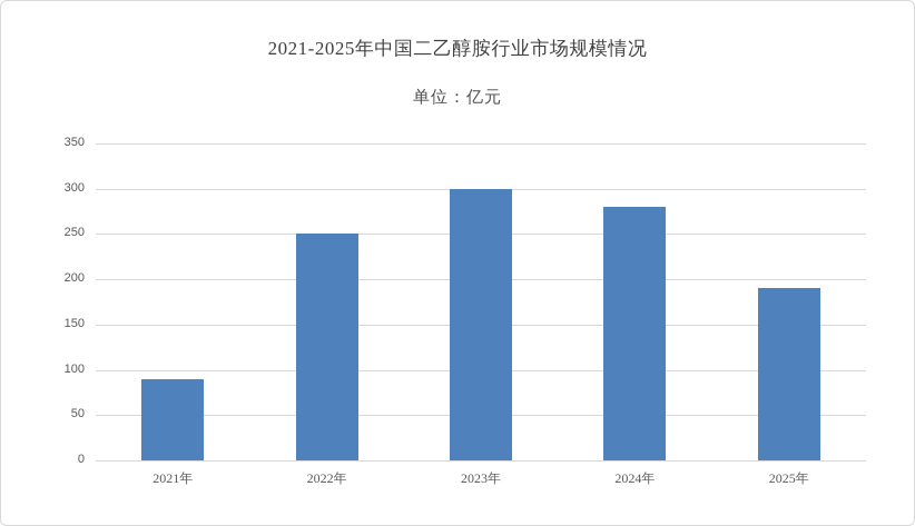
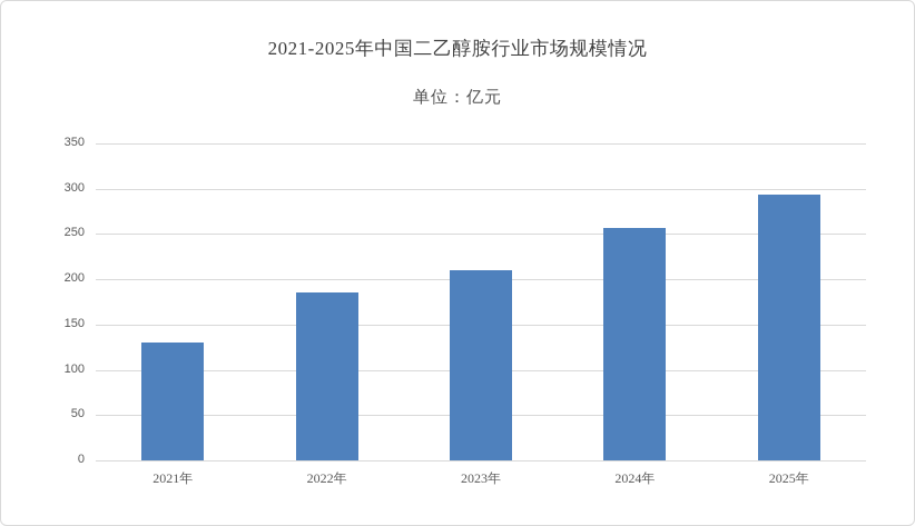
2021年: 90 -> 130
2022年: 250 -> 190
2023年: 300 -> 210
2024年: 280 -> 260
2025年: 190 -> 290
